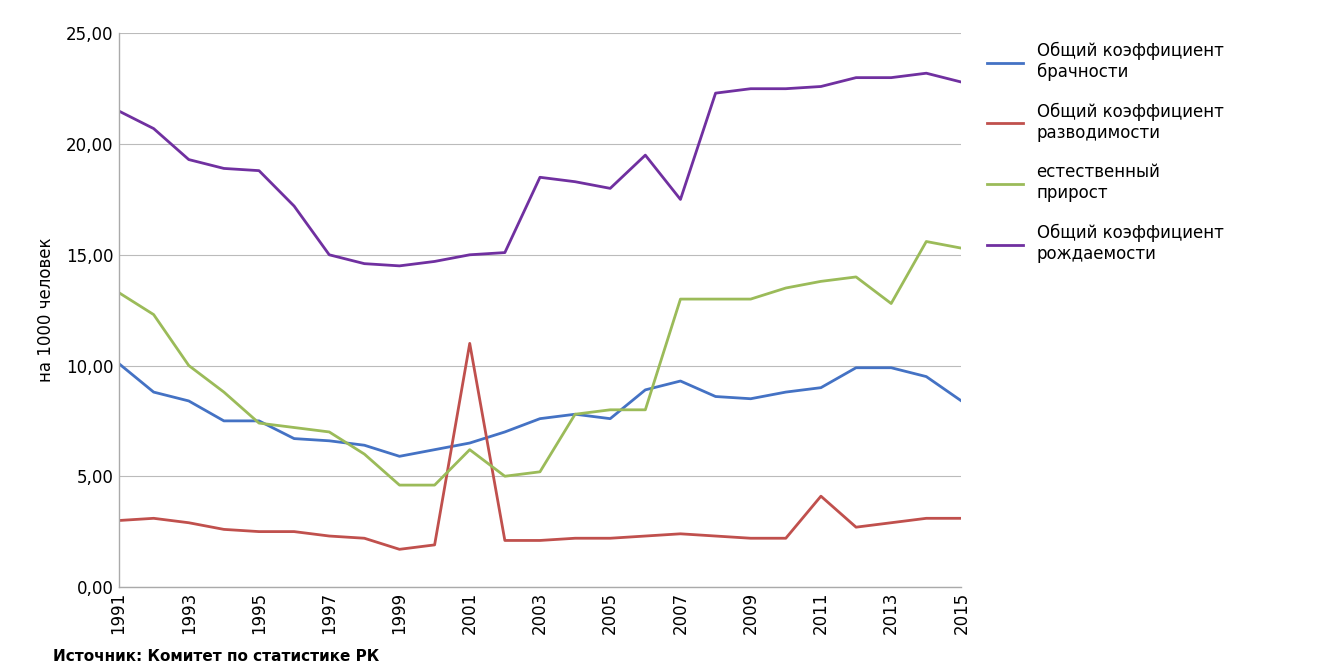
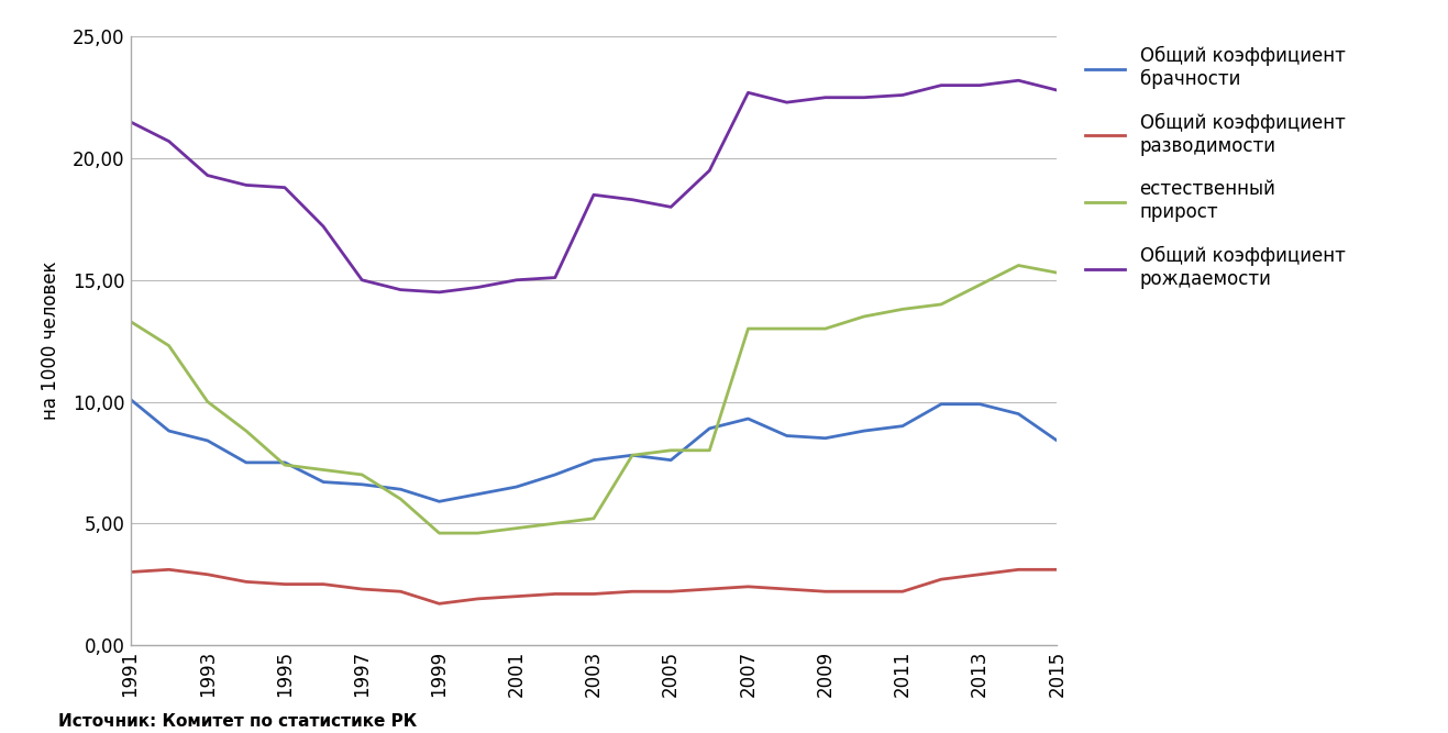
Общий коэффициент разводимости/2001: 11,0 -> 2,0
естественный прирост/2001: 6,2 -> 4,8
Общий коэффициент рождаемости/2007: 17,5 -> 22,7
Общий коэффициент разводимости/2011: 4,1 -> 2,2
естественный прирост/2013: 12,8 -> 14,8
